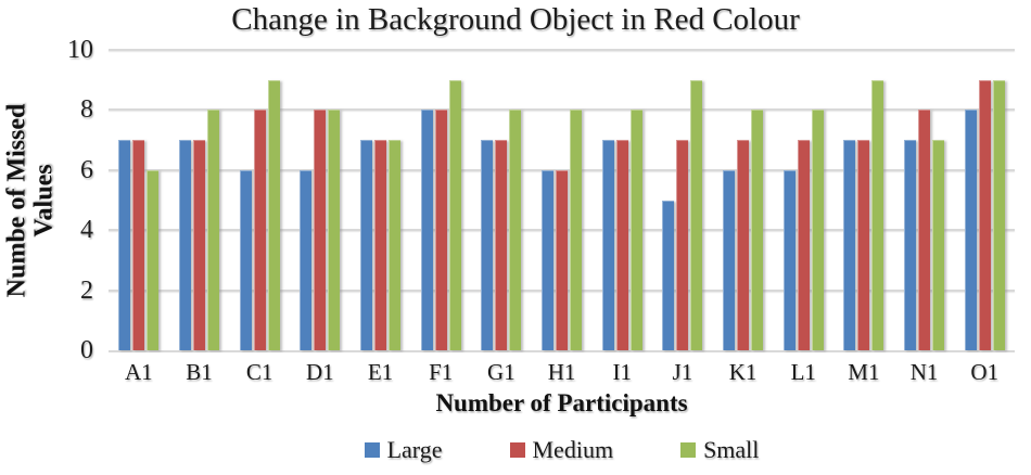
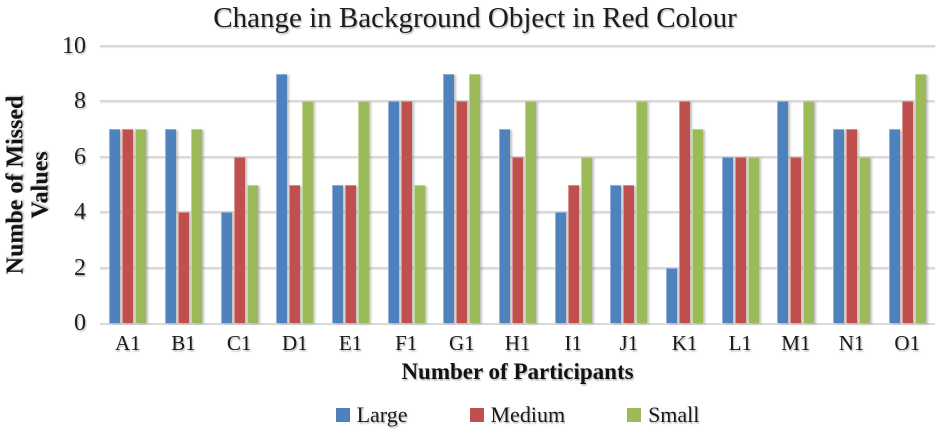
Small/A1: 6 -> 7
Medium/B1: 7 -> 4
Small/B1: 8 -> 7
Large/C1: 6 -> 4
Medium/C1: 8 -> 6
Small/C1: 9 -> 5
Large/D1: 6 -> 9
Medium/D1: 8 -> 5
Large/E1: 7 -> 5
Medium/E1: 7 -> 5
Small/E1: 7 -> 8
Small/F1: 9 -> 5
Large/G1: 7 -> 9
Medium/G1: 7 -> 8
Small/G1: 8 -> 9
Large/H1: 6 -> 7
Large/I1: 7 -> 4
Medium/I1: 7 -> 5
Small/I1: 8 -> 6
Medium/J1: 7 -> 5
Small/J1: 9 -> 8
Large/K1: 6 -> 2
Medium/K1: 7 -> 8
Small/K1: 8 -> 7
Medium/L1: 7 -> 6
Small/L1: 8 -> 6
Large/M1: 7 -> 8
Medium/M1: 7 -> 6
Small/M1: 9 -> 8
Medium/N1: 8 -> 7
Small/N1: 7 -> 6
Large/O1: 8 -> 7
Medium/O1: 9 -> 8
